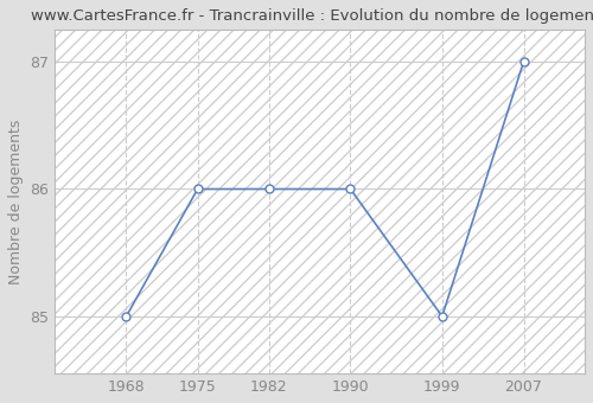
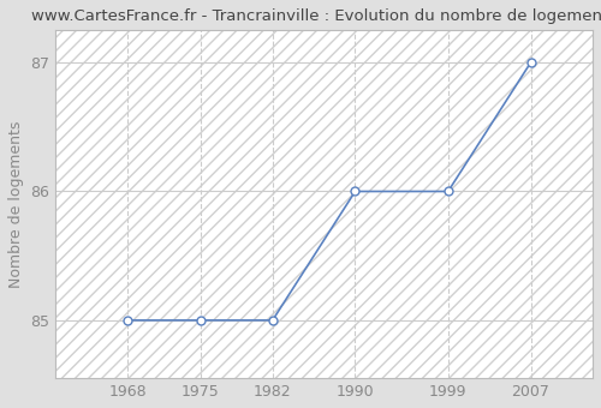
1975: 86 -> 85
1982: 86 -> 85
1999: 85 -> 86
